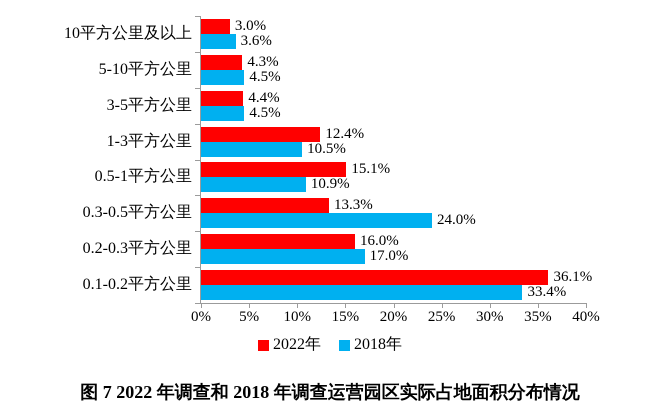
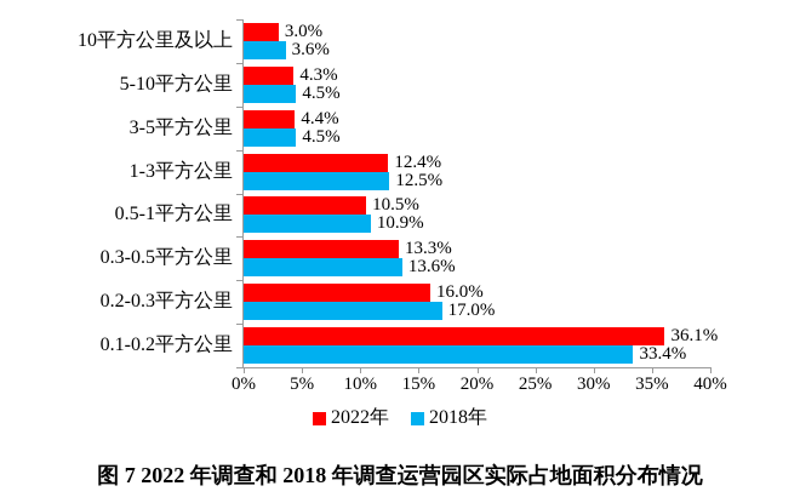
2018年/1-3平方公里: 10.5% -> 12.5%
2022年/0.5-1平方公里: 15.1% -> 10.5%
2018年/0.3-0.5平方公里: 24.0% -> 13.6%
